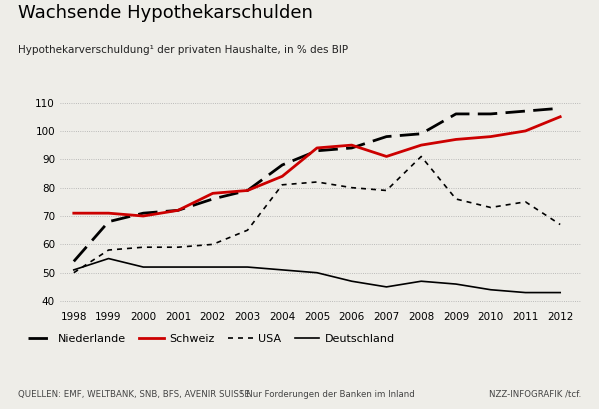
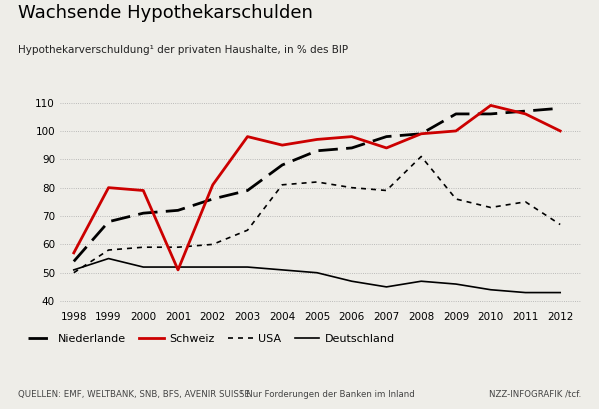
Schweiz/1998: 71 -> 57
Schweiz/1999: 71 -> 80
Schweiz/2000: 70 -> 79
Schweiz/2001: 72 -> 51
Schweiz/2002: 78 -> 81
Schweiz/2003: 79 -> 98
Schweiz/2004: 84 -> 95
Schweiz/2005: 94 -> 97
Schweiz/2006: 95 -> 98
Schweiz/2007: 91 -> 94
Schweiz/2008: 95 -> 99
Schweiz/2009: 97 -> 100
Schweiz/2010: 98 -> 109
Schweiz/2011: 100 -> 106
Schweiz/2012: 105 -> 100
